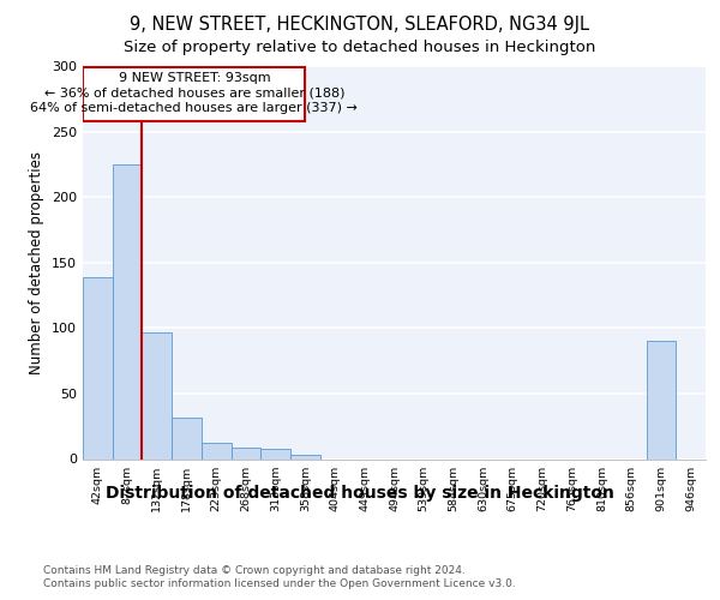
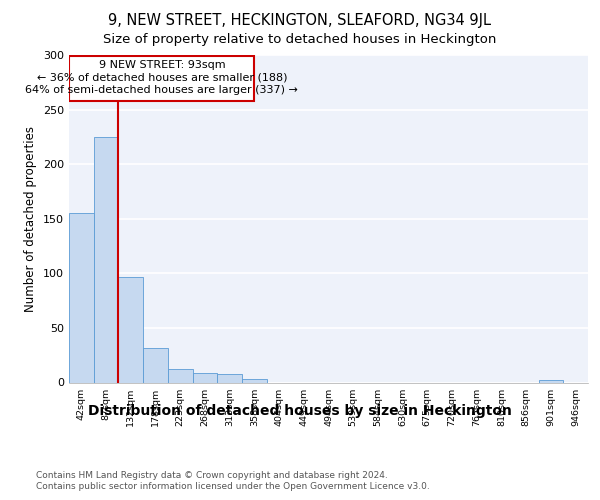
42sqm: 139 -> 155
901sqm: 90 -> 2
